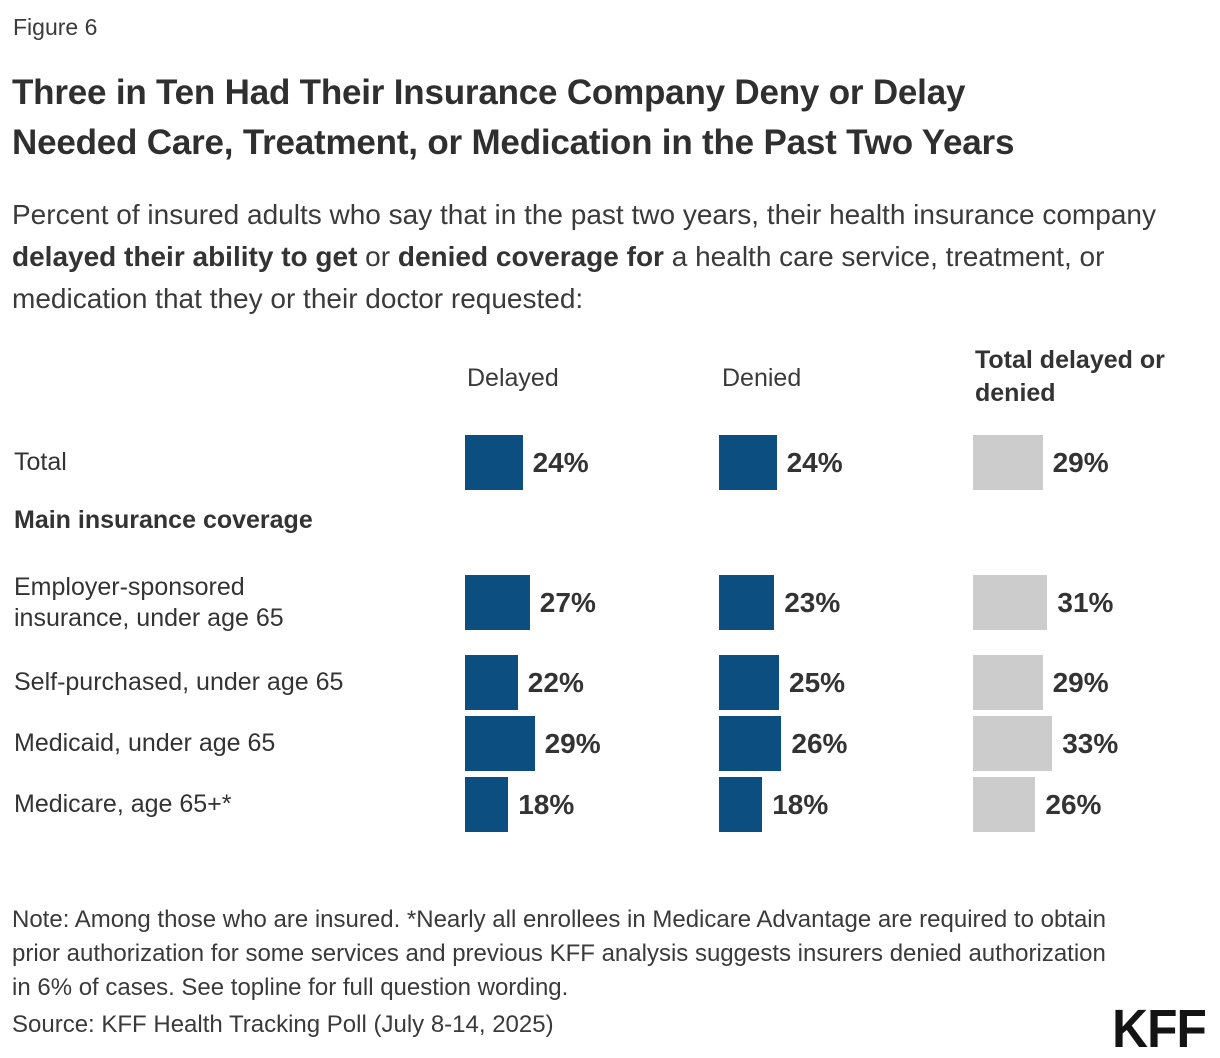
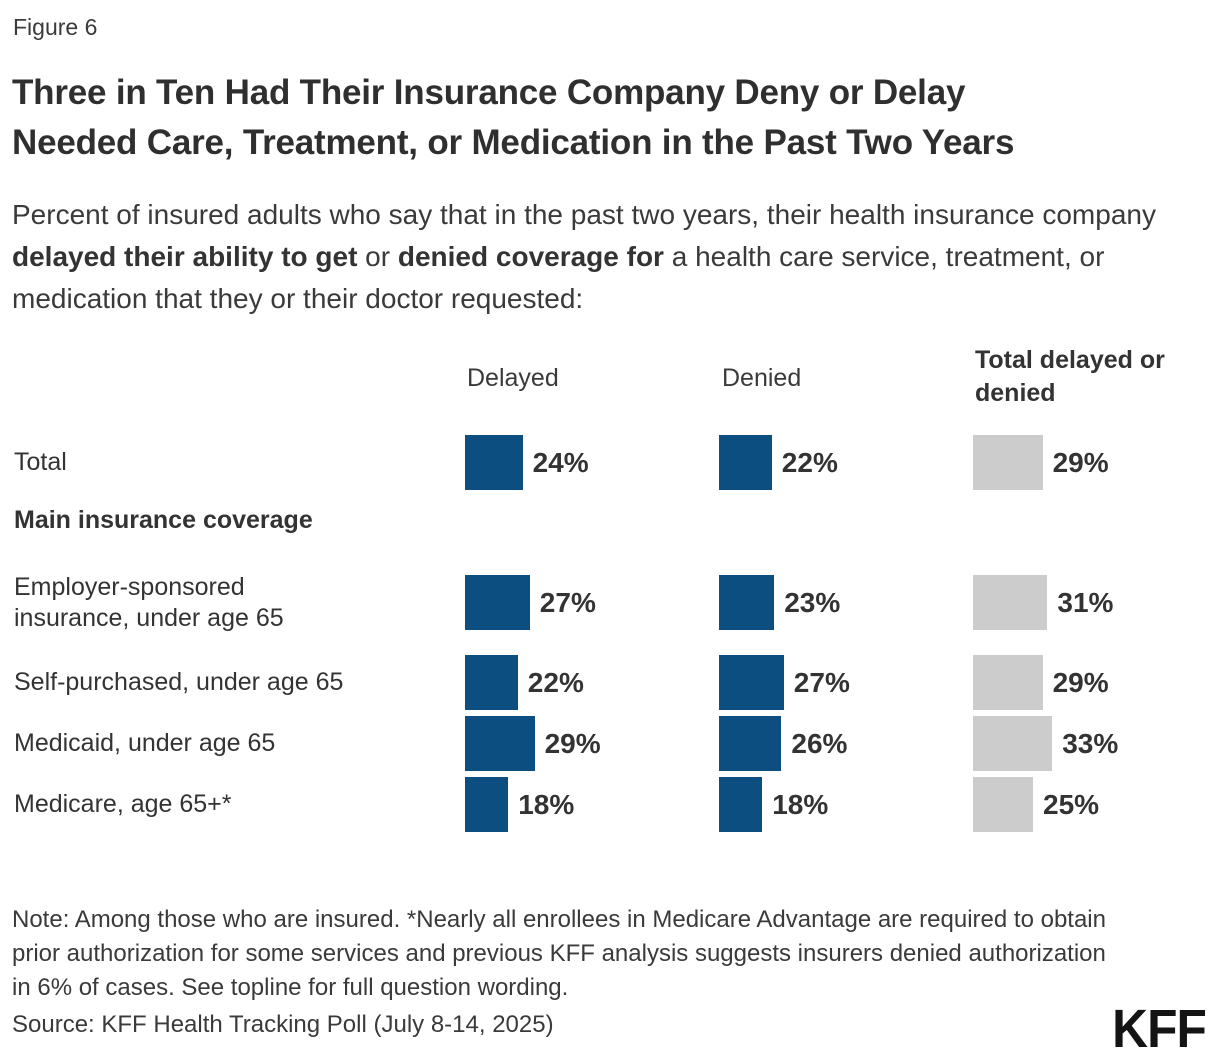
Denied/Total: 24% -> 22%
Denied/Self-purchased, under age 65: 25% -> 27%
Total delayed or denied/Medicare, age 65+*: 26% -> 25%
